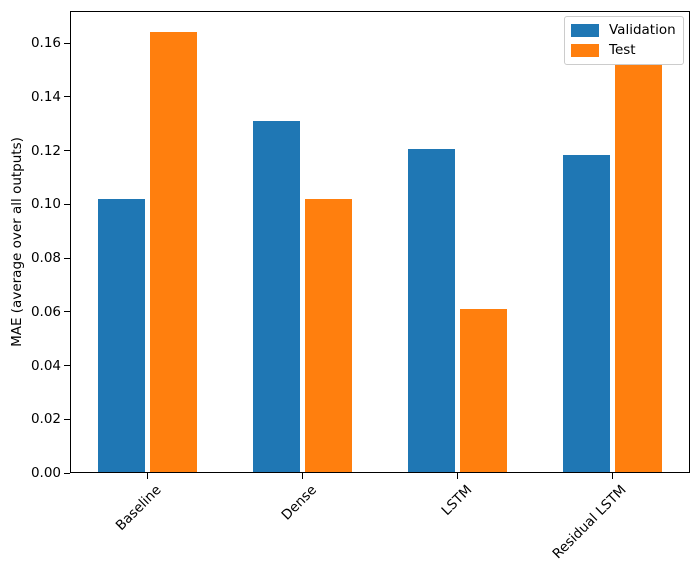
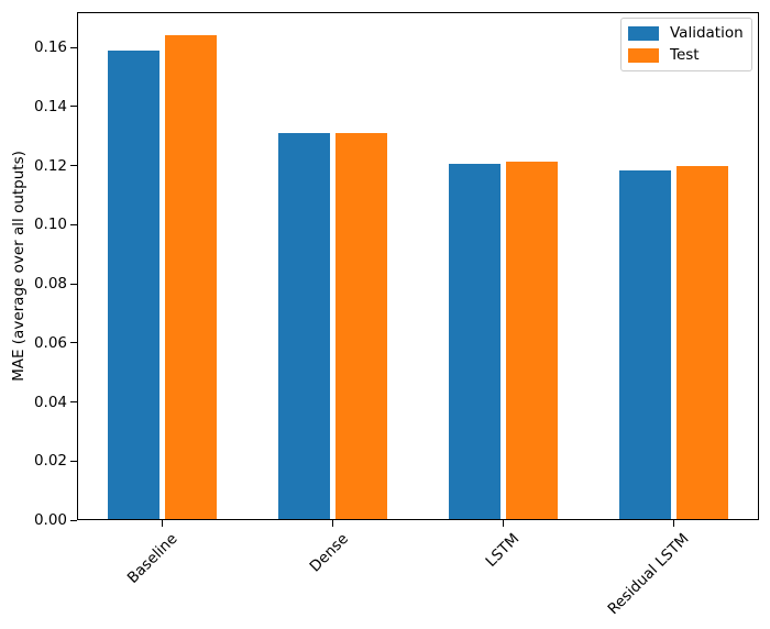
Validation/Baseline: 0.102 -> 0.159
Test/Dense: 0.102 -> 0.131
Test/LSTM: 0.061 -> 0.121
Test/Residual LSTM: 0.163 -> 0.120
